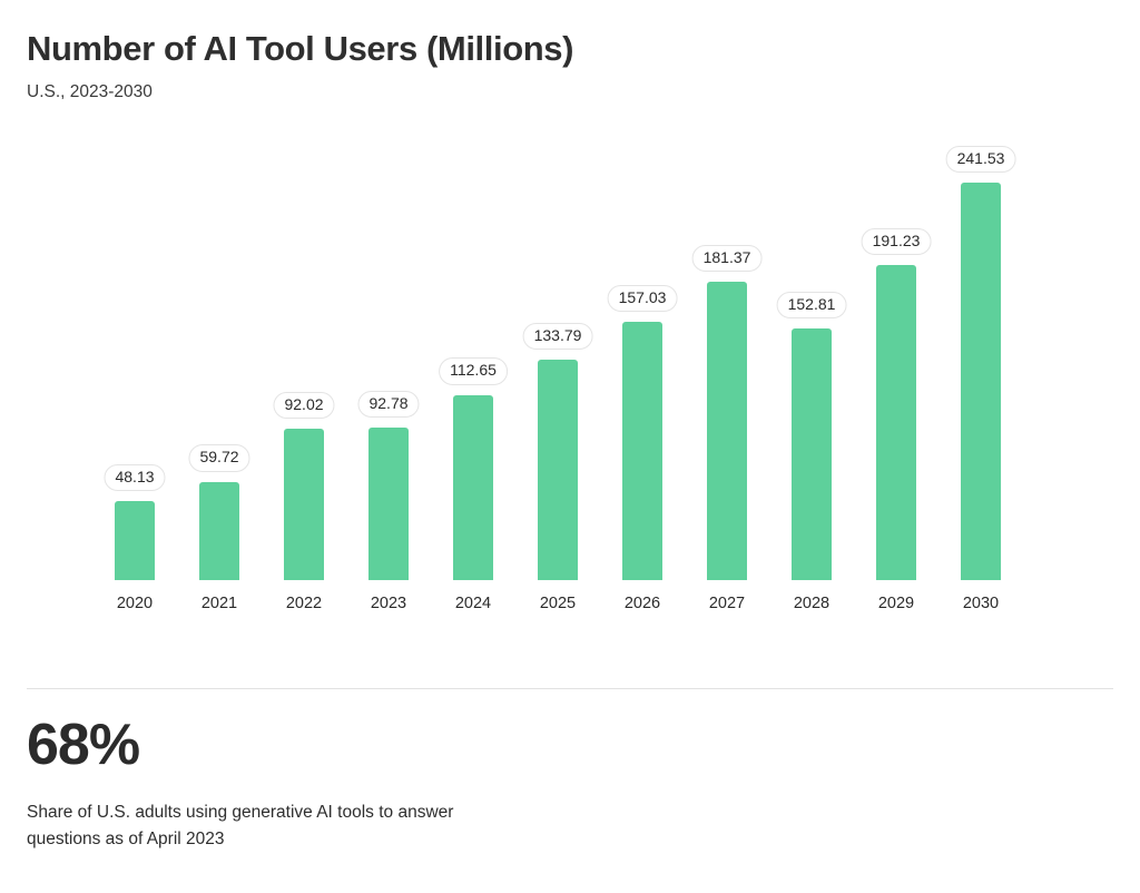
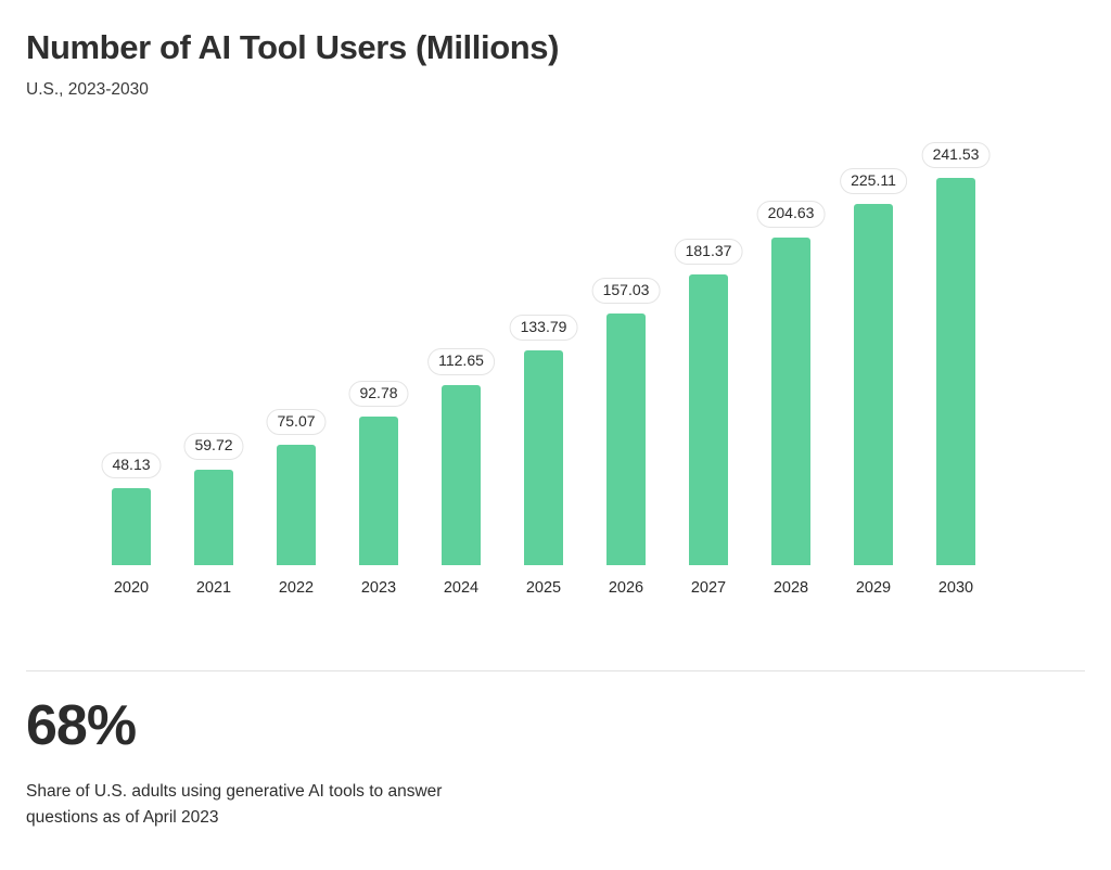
2022: 92.02 -> 75.07
2028: 152.81 -> 204.63
2029: 191.23 -> 225.11
